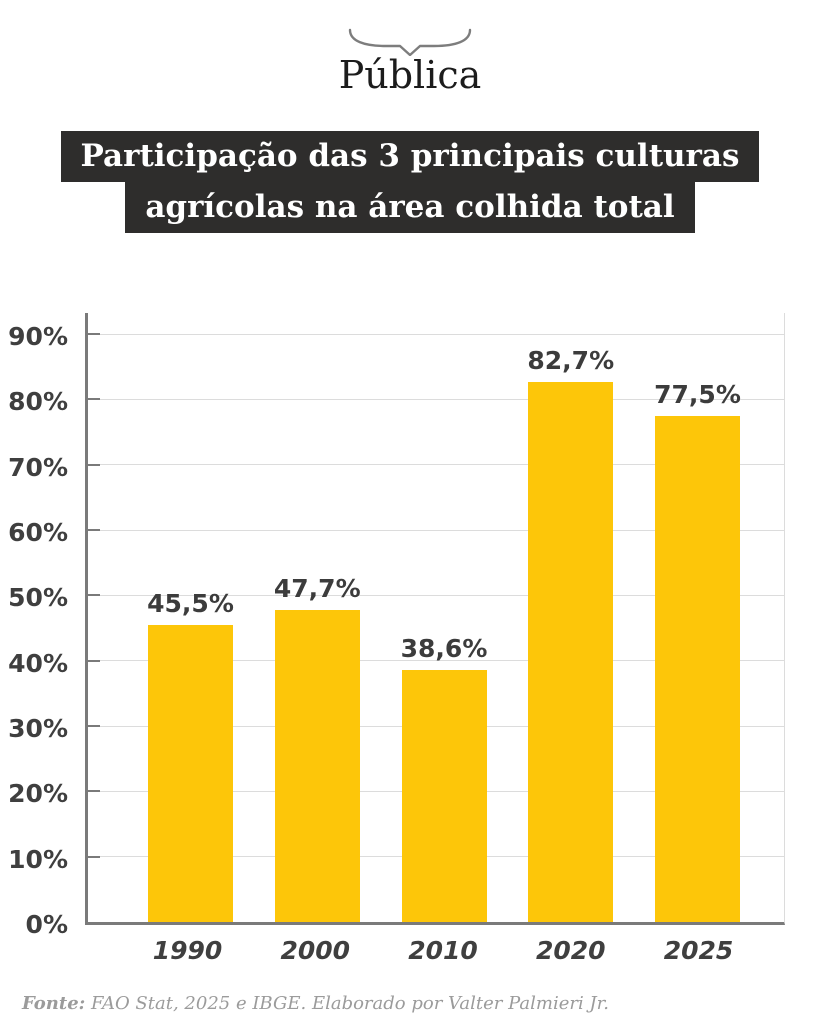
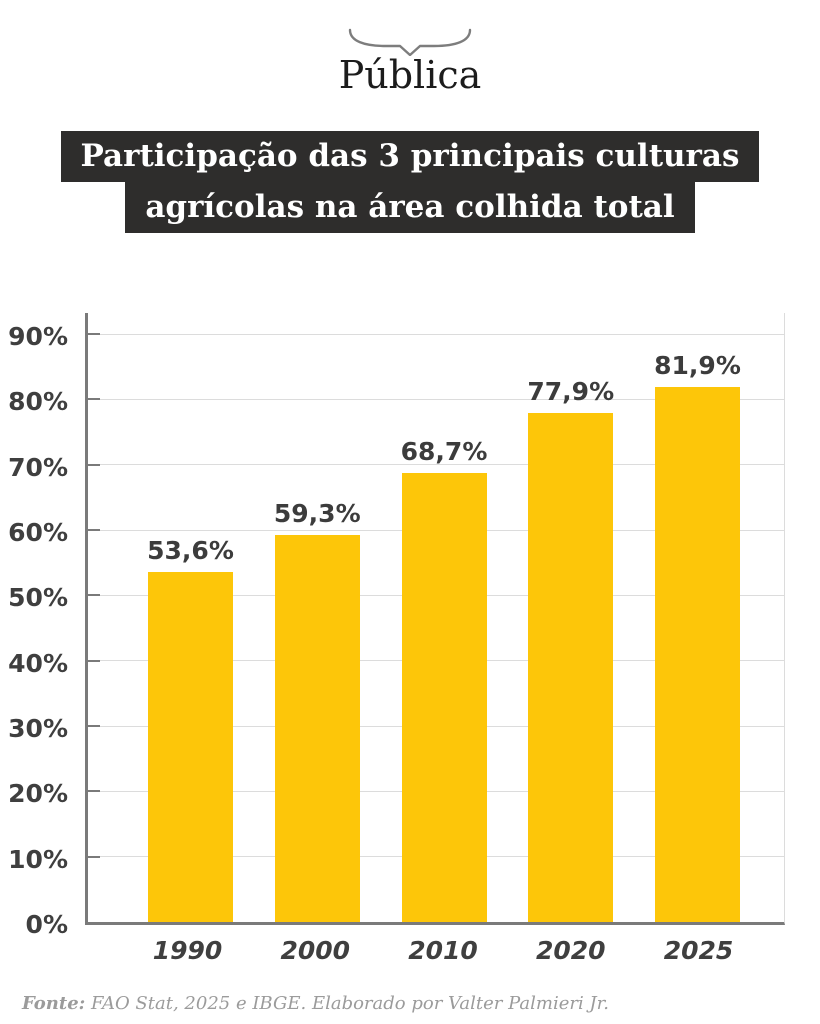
1990: 45,5% -> 53,6%
2000: 47,7% -> 59,3%
2010: 38,6% -> 68,7%
2020: 82,7% -> 77,9%
2025: 77,5% -> 81,9%
